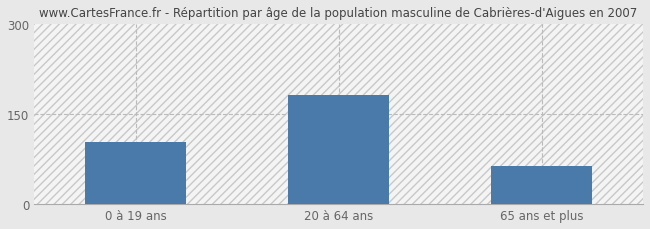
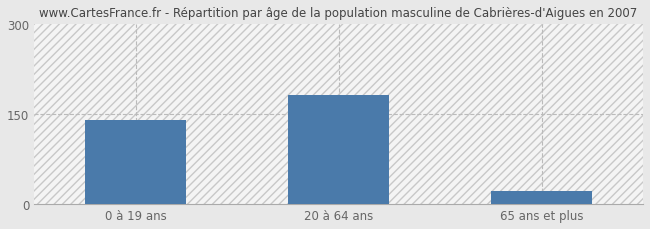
0 à 19 ans: 104 -> 140
65 ans et plus: 64 -> 22
